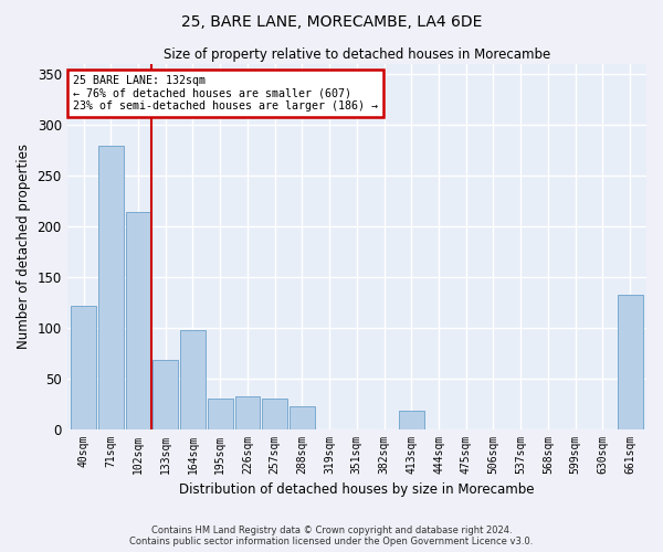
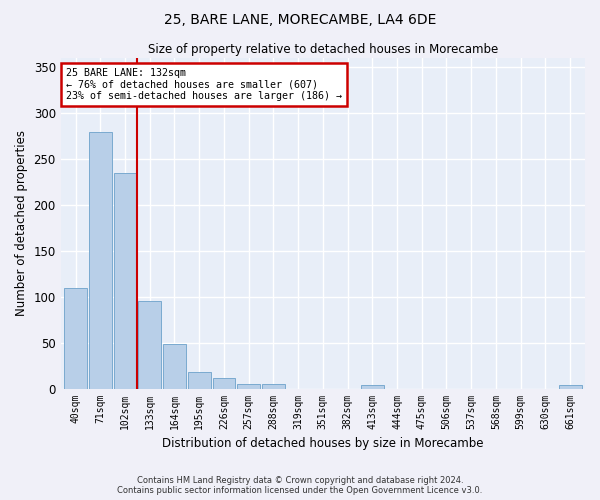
40sqm: 122 -> 110
102sqm: 214 -> 235
133sqm: 68 -> 95
164sqm: 98 -> 49
195sqm: 30 -> 18
226sqm: 32 -> 11
257sqm: 30 -> 5
288sqm: 22 -> 5
413sqm: 18 -> 4
661sqm: 132 -> 4
